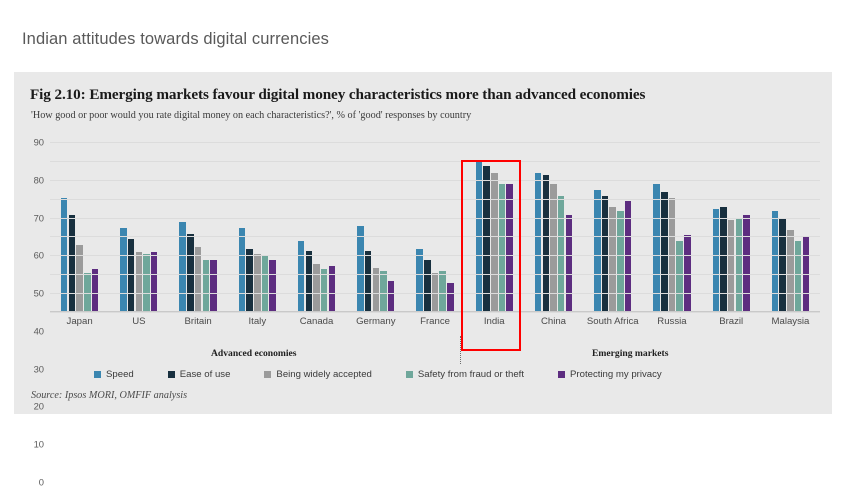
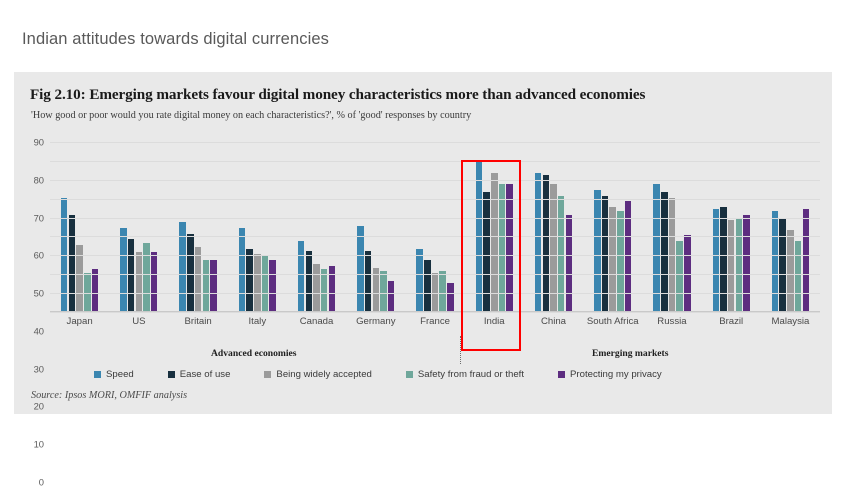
Safety from fraud or theft/US: 30 -> 36
Ease of use/India: 77 -> 63
Protecting my privacy/Malaysia: 39 -> 54
